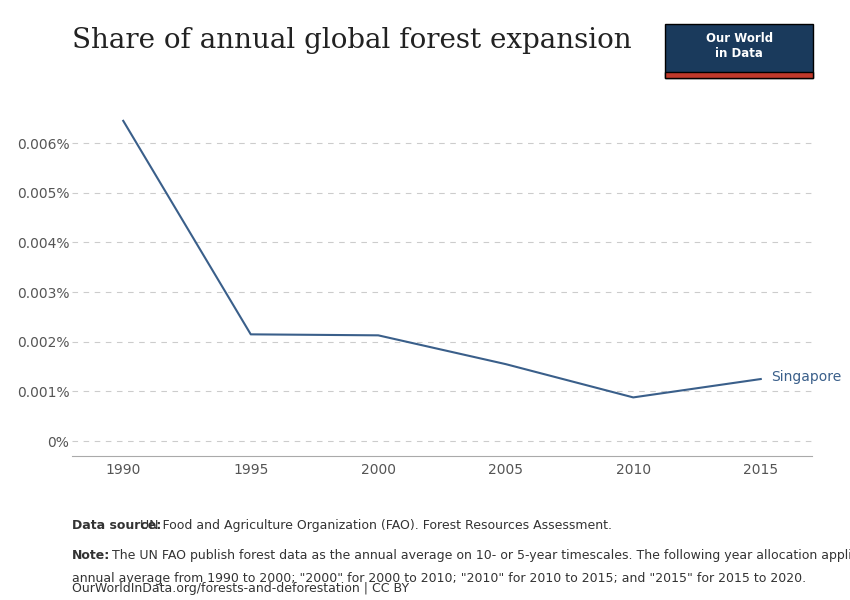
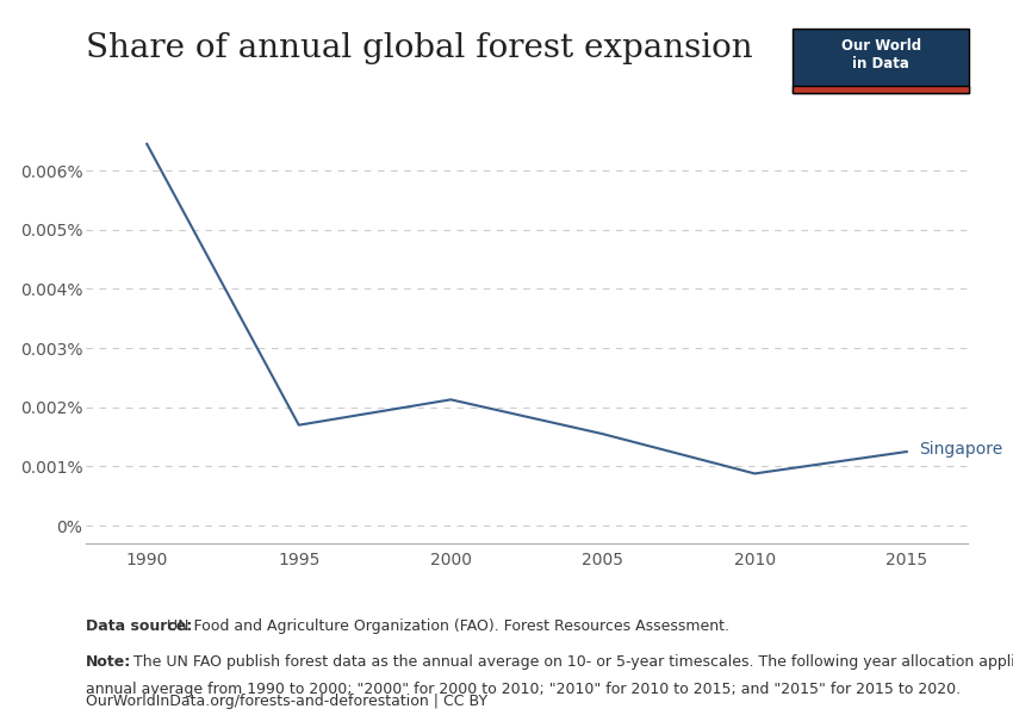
1995: 0.00215% -> 0.00170%
